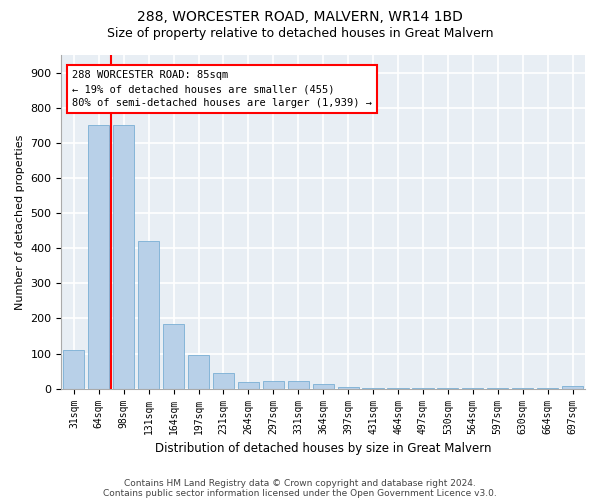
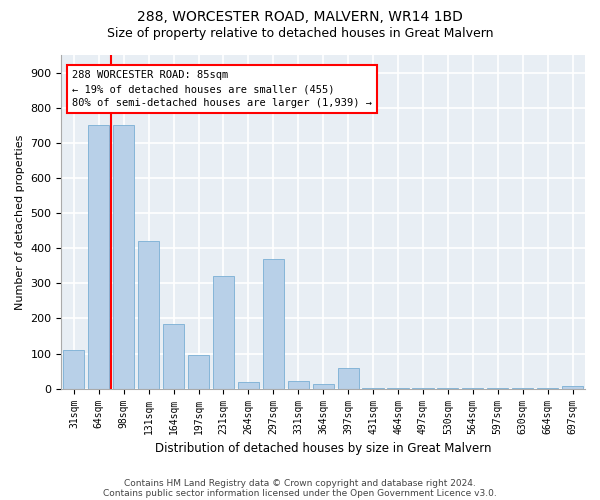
231sqm: 45 -> 320
297sqm: 22 -> 370
397sqm: 5 -> 60
